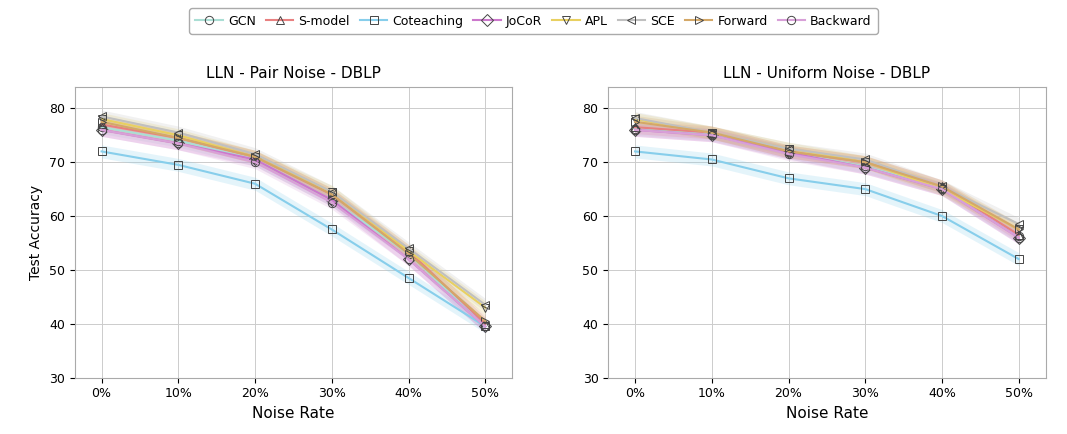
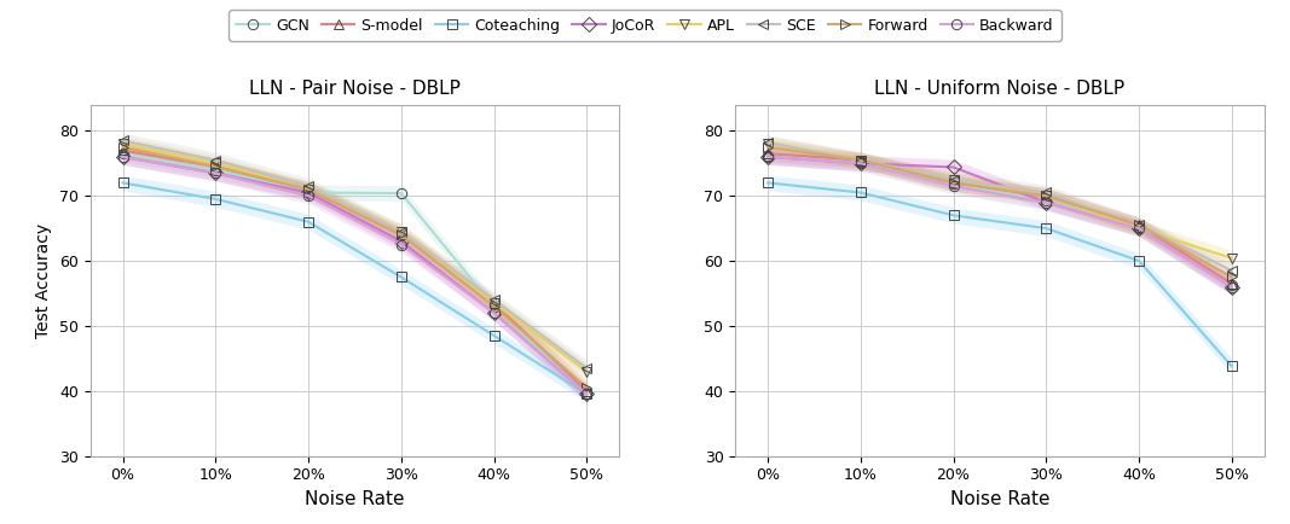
LLN - Pair Noise - DBLP/GCN/30%: 63.0 -> 70.4
LLN - Uniform Noise - DBLP/JoCoR/20%: 71.8 -> 74.4
LLN - Uniform Noise - DBLP/Coteaching/50%: 52.0 -> 43.8
LLN - Uniform Noise - DBLP/APL/50%: 57.5 -> 60.4
